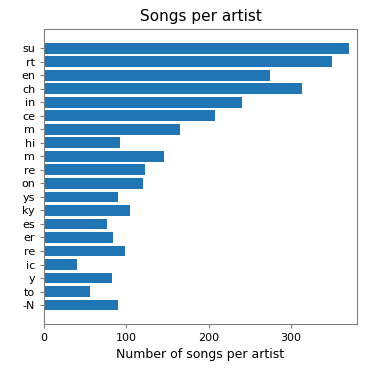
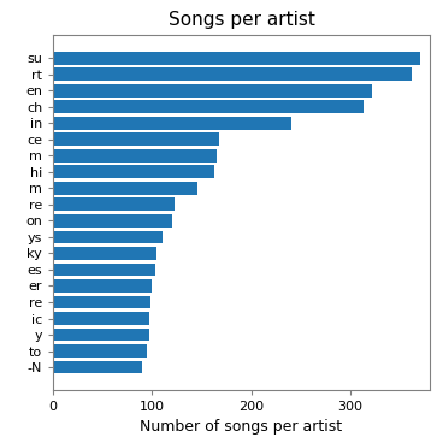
rt: 350 -> 362
en: 274 -> 322
ce: 208 -> 168
hi: 92 -> 163
ys: 90 -> 110
es: 76 -> 103
er: 84 -> 100
ic: 40 -> 97
y: 82 -> 97
to: 56 -> 95
